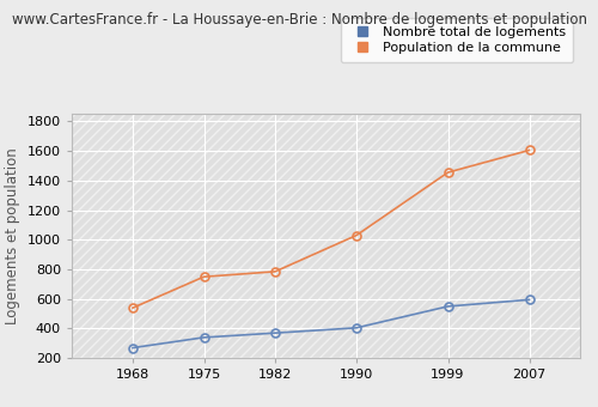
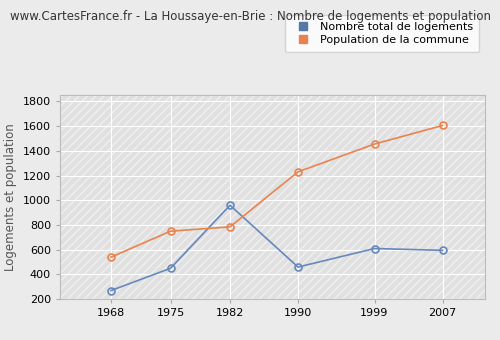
Nombre total de logements/1975: 340 -> 450
Nombre total de logements/1982: 370 -> 960
Nombre total de logements/1990: 400 -> 460
Population de la commune/1990: 1030 -> 1230
Nombre total de logements/1999: 550 -> 610
